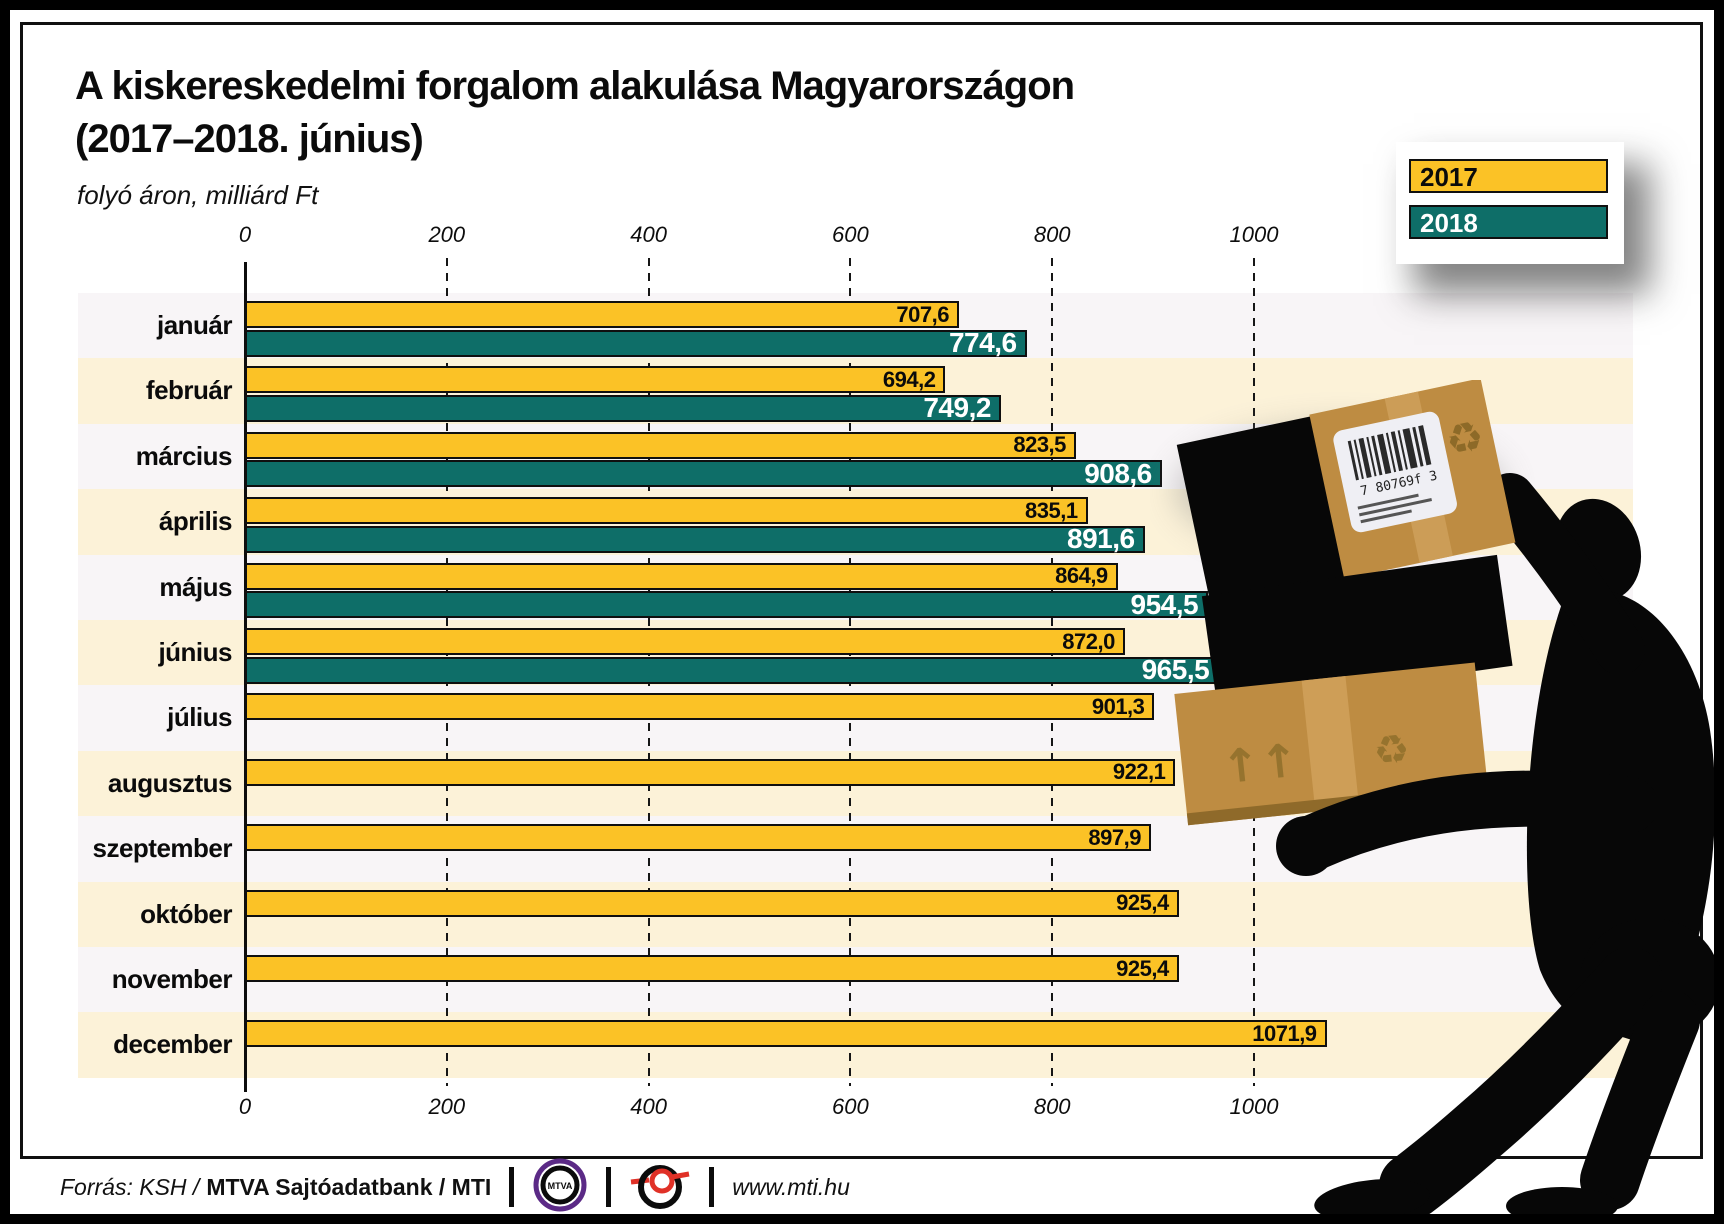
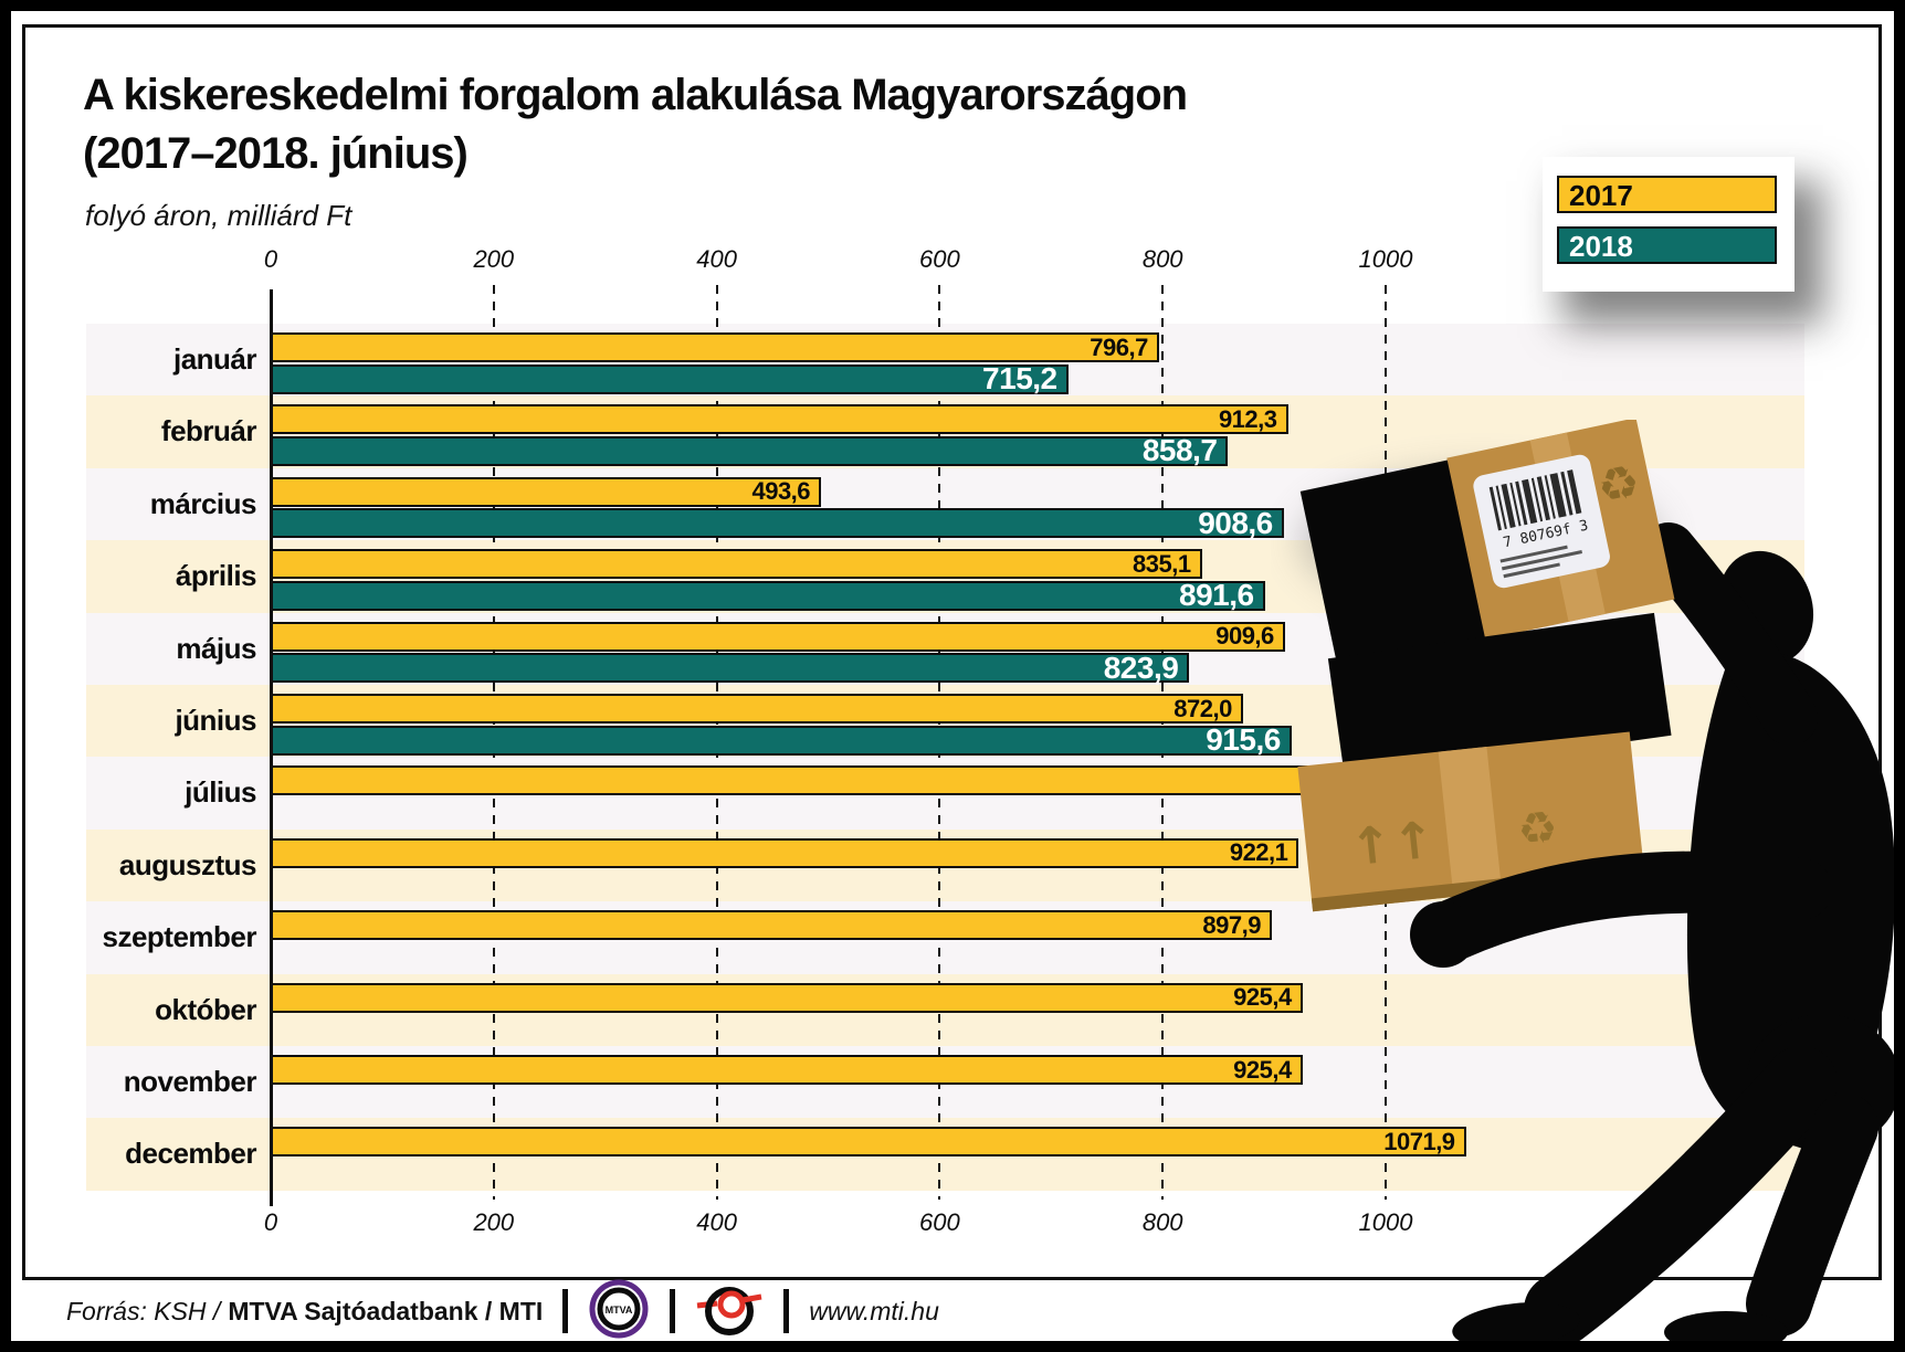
2017/január: 707,6 -> 796,7
2018/január: 774,6 -> 715,2
2017/február: 694,2 -> 912,3
2018/február: 749,2 -> 858,7
2017/március: 823,5 -> 493,6
2017/május: 864,9 -> 909,6
2018/május: 954,5 -> 823,9
2018/június: 965,5 -> 915,6
2017/július: 901,3 -> 996,8
